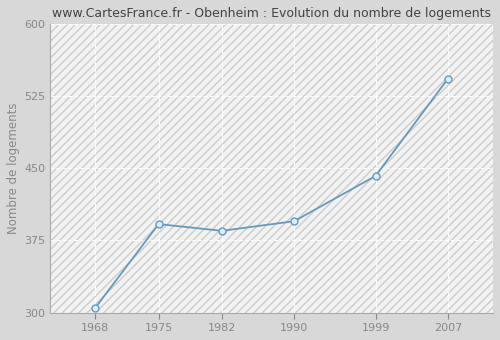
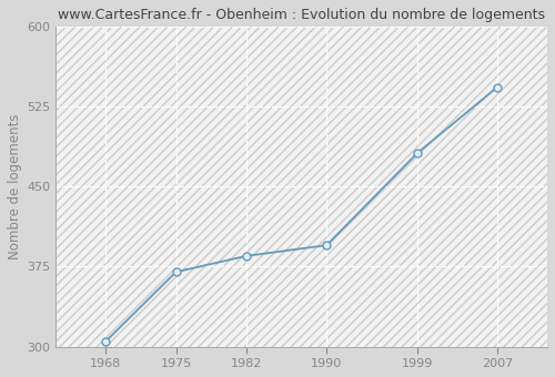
1975: 392 -> 370
1999: 442 -> 481
